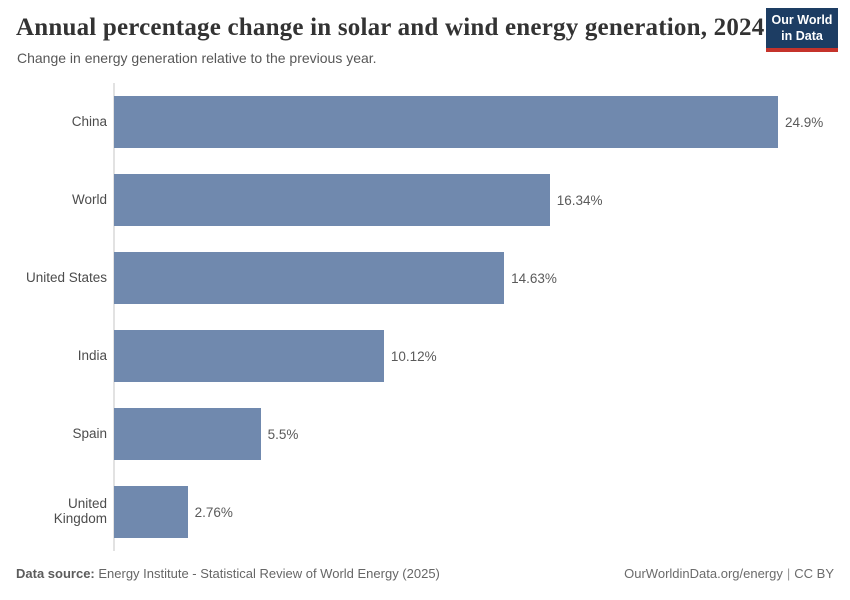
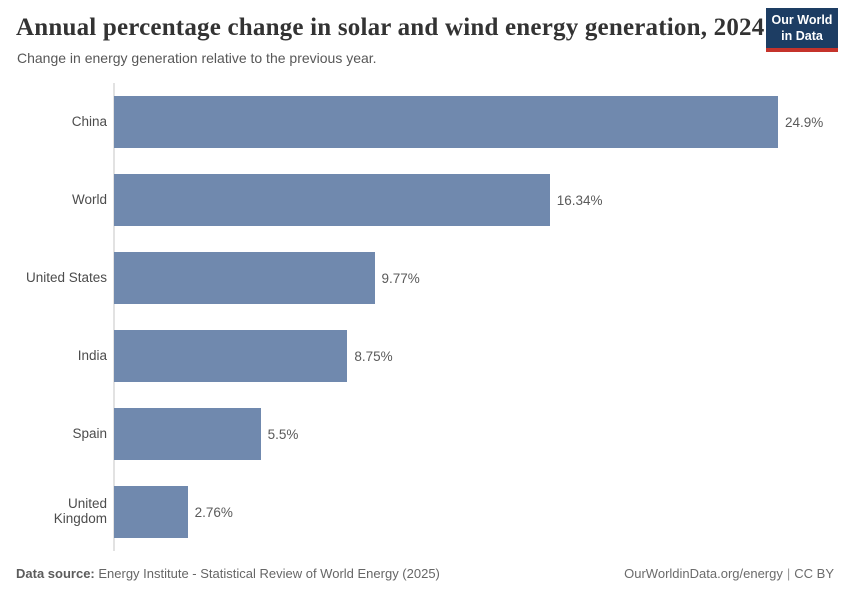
United States: 14.63% -> 9.77%
India: 10.12% -> 8.75%
